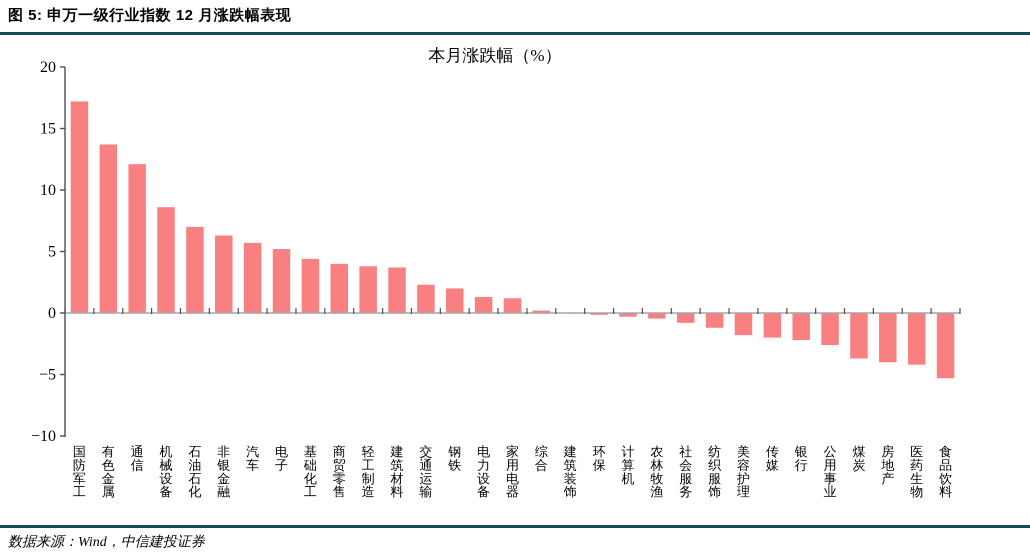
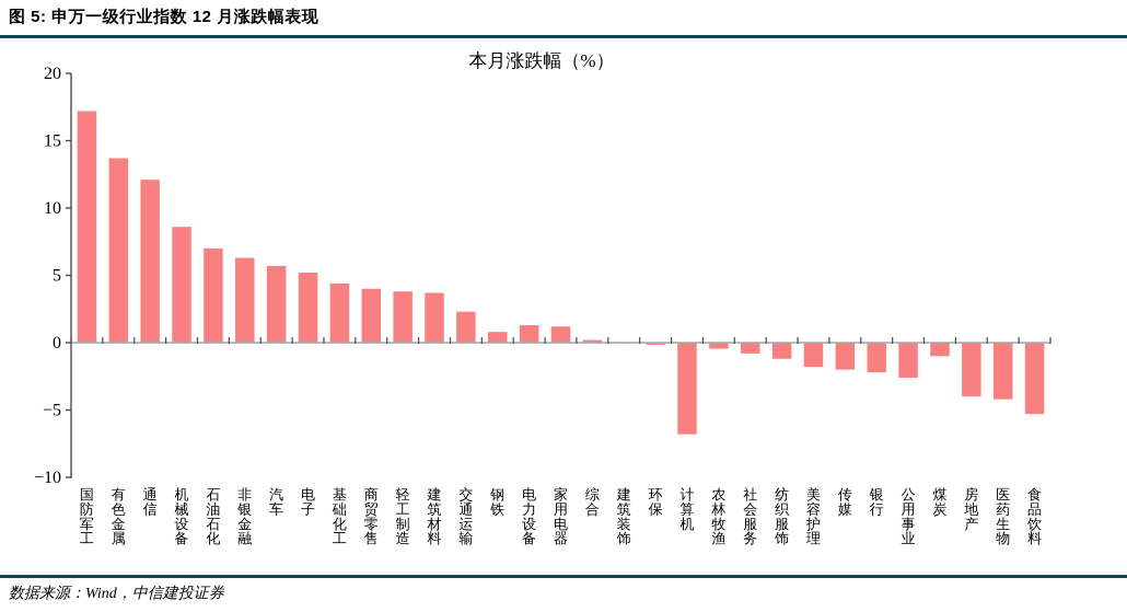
钢铁: 2.0 -> 0.8
计算机: -0.3 -> -6.8
煤炭: -3.7 -> -1.0
